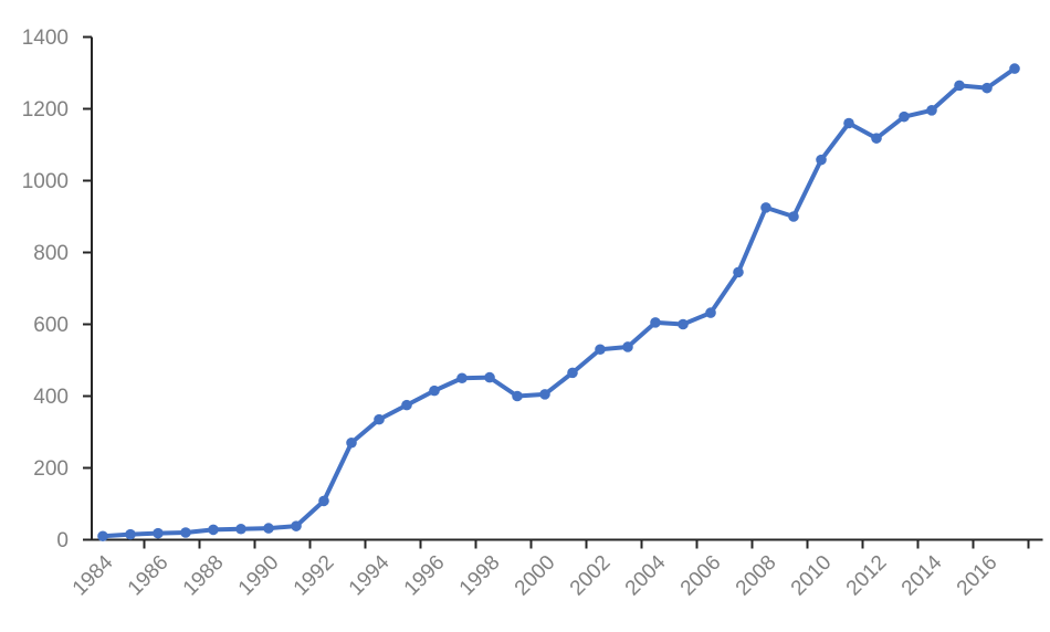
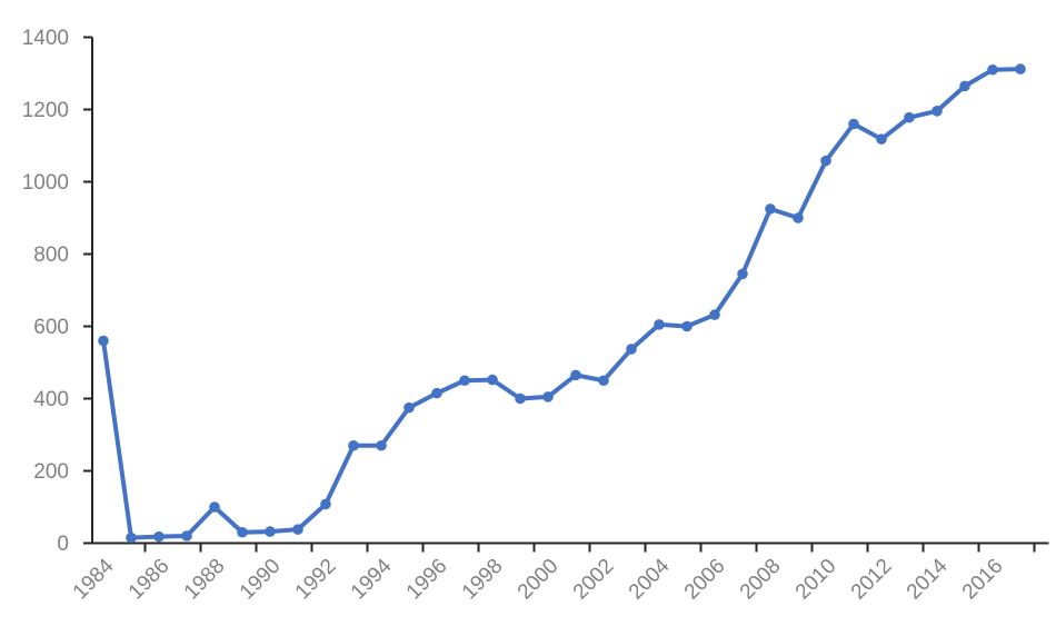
1984: 10 -> 560
1988: 30 -> 100
1994: 340 -> 270
2002: 530 -> 450
2016: 1260 -> 1310
